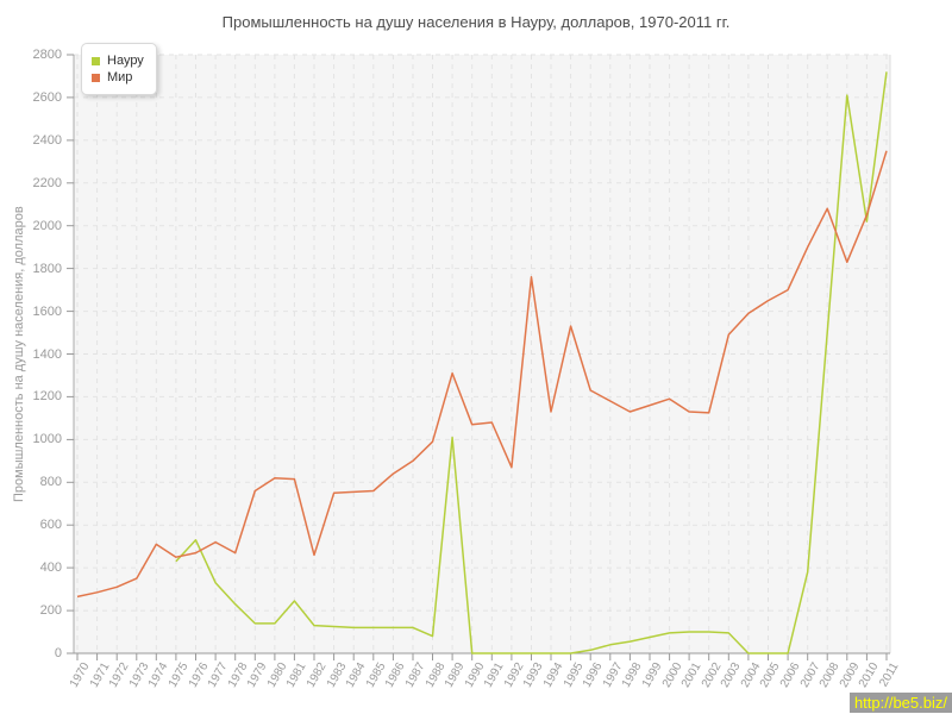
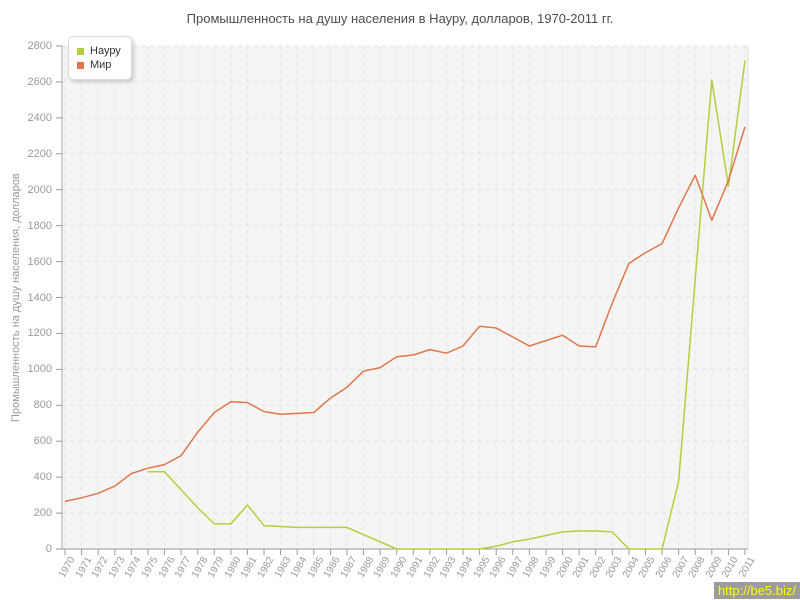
Мир/1974: 510 -> 420
Науру/1976: 530 -> 430
Мир/1978: 470 -> 650
Мир/1982: 460 -> 760
Науру/1989: 1010 -> 40
Мир/1989: 1310 -> 1010
Мир/1992: 870 -> 1110
Мир/1993: 1760 -> 1090
Мир/1995: 1530 -> 1240
Мир/2003: 1490 -> 1370
